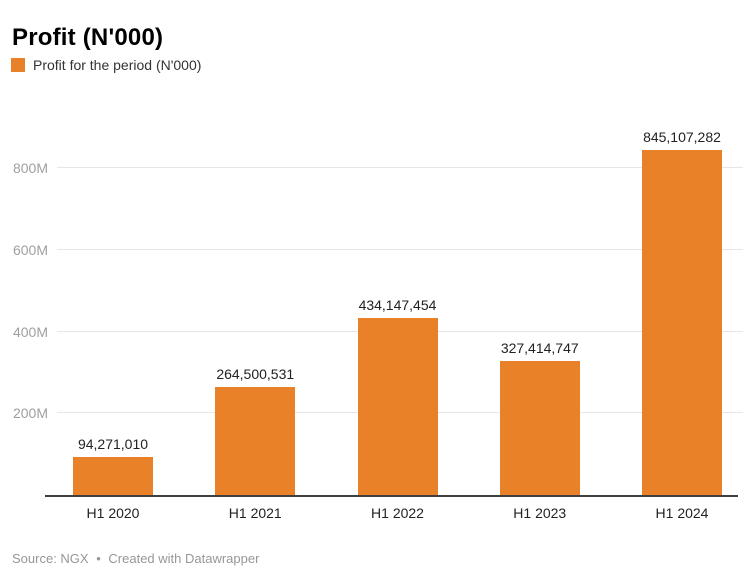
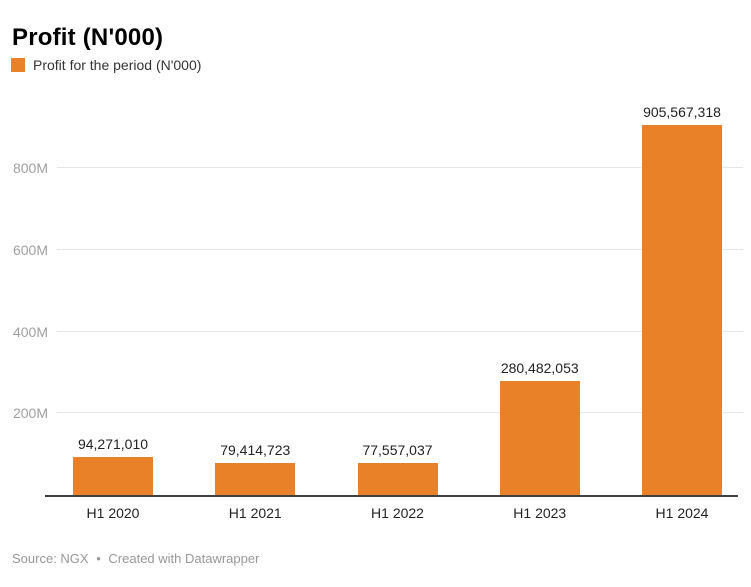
H1 2021: 264,500,531 -> 79,414,723
H1 2022: 434,147,454 -> 77,557,037
H1 2023: 327,414,747 -> 280,482,053
H1 2024: 845,107,282 -> 905,567,318
